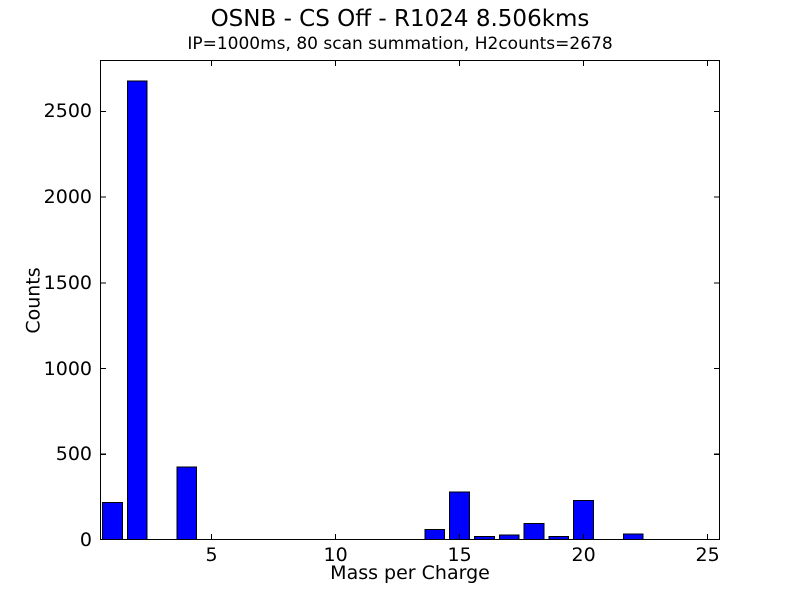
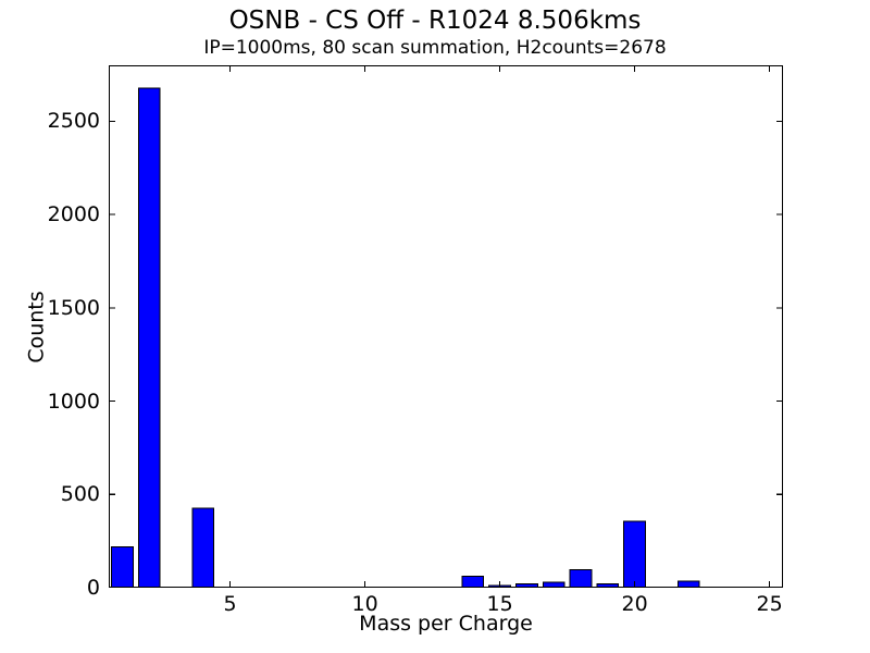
15: 280 -> 10
20: 230 -> 360
